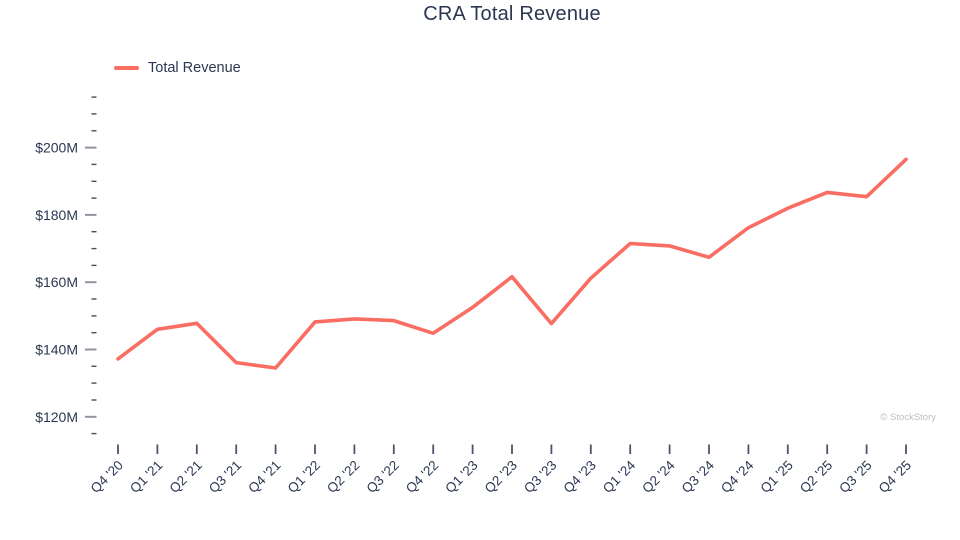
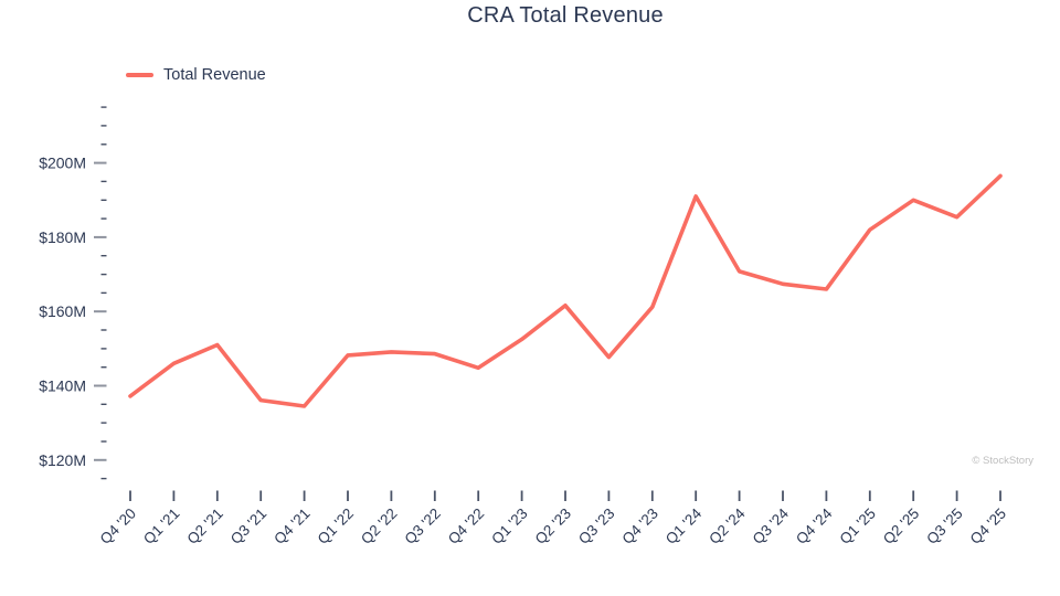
Q2 '21: $148M -> $151M
Q1 '24: $172M -> $191M
Q4 '24: $176M -> $166M
Q2 '25: $187M -> $190M
